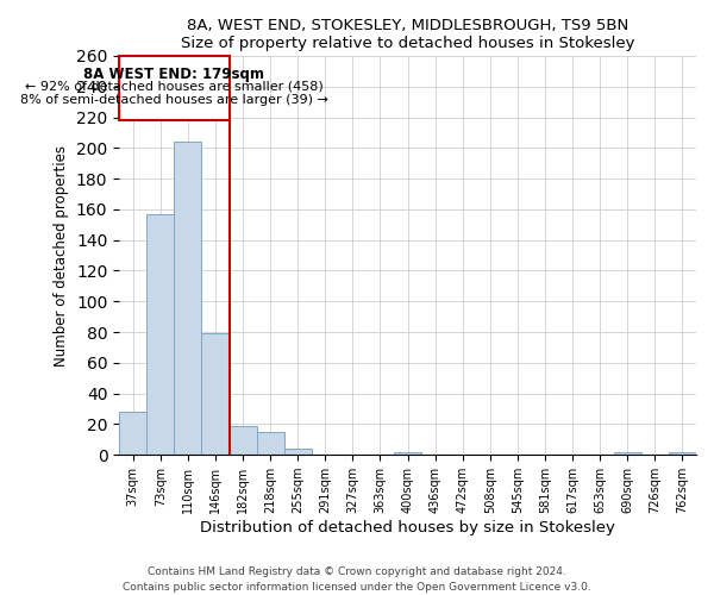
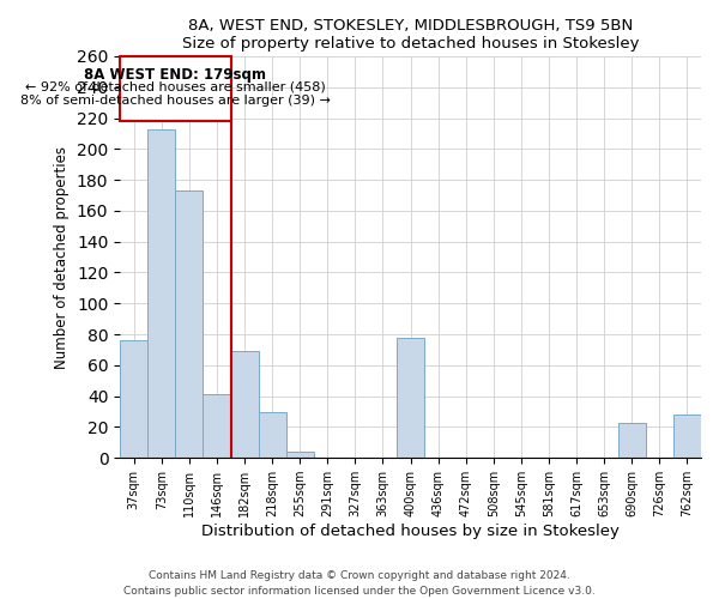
37sqm: 28 -> 76
73sqm: 157 -> 213
110sqm: 204 -> 173
146sqm: 79 -> 41
182sqm: 19 -> 69
218sqm: 15 -> 30
400sqm: 2 -> 78
690sqm: 2 -> 23
762sqm: 2 -> 28
